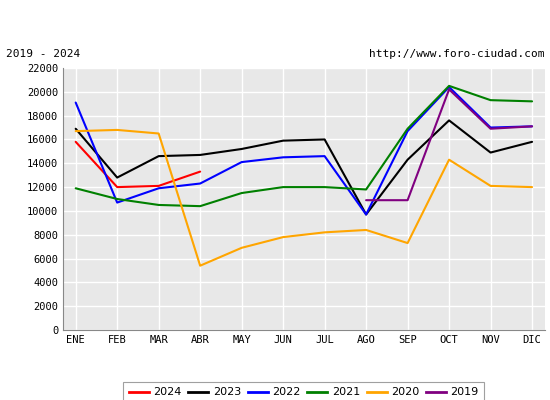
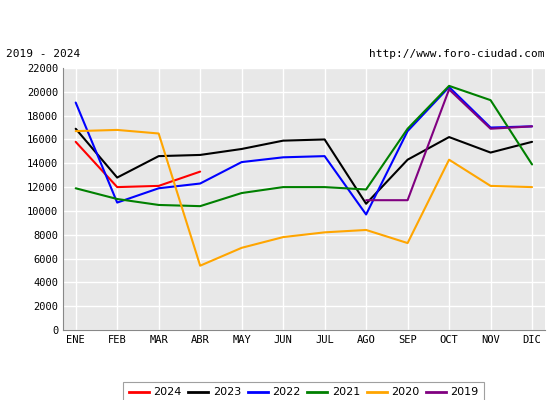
2023/AGO: 9700 -> 10600
2023/OCT: 17600 -> 16200
2021/DIC: 19200 -> 13900
